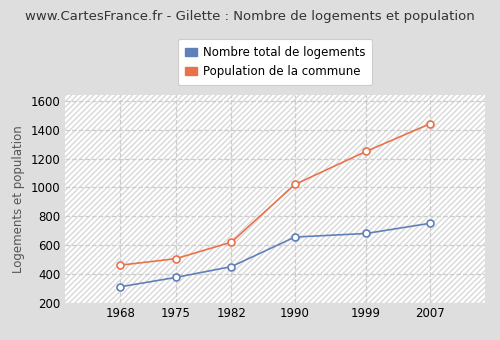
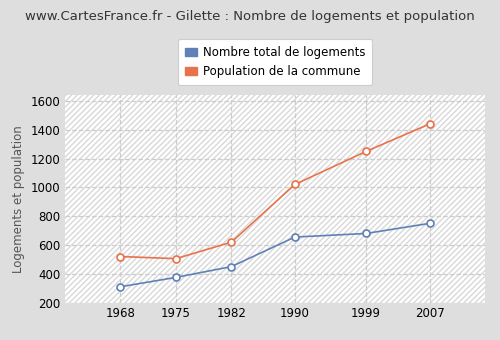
Population de la commune/1968: 460 -> 520
